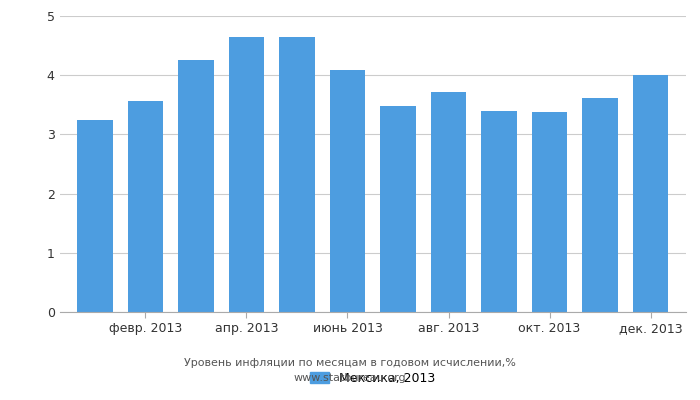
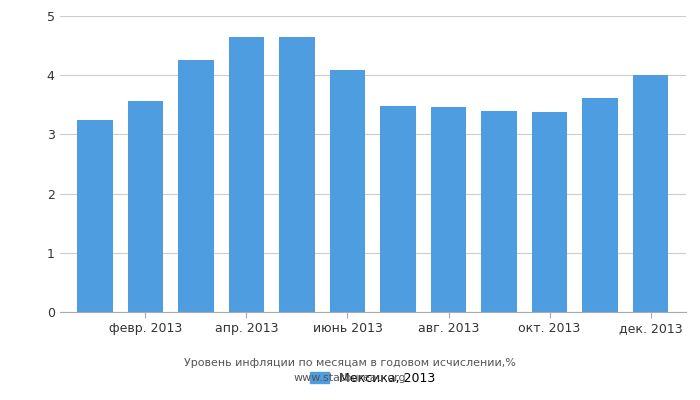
авг. 2013: 3.72 -> 3.47
